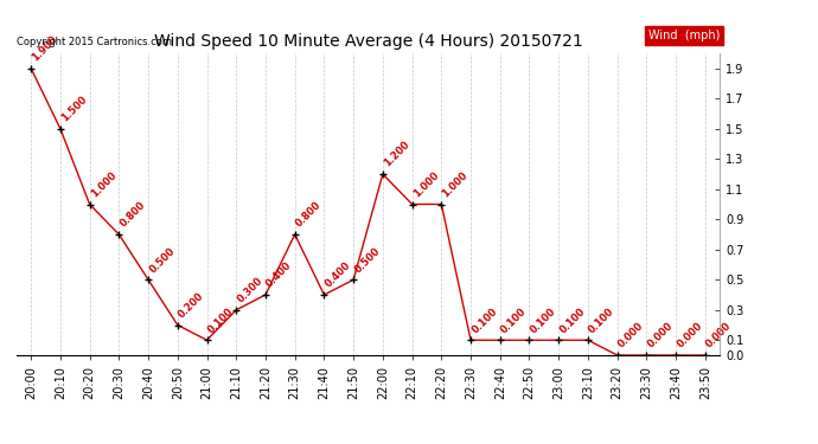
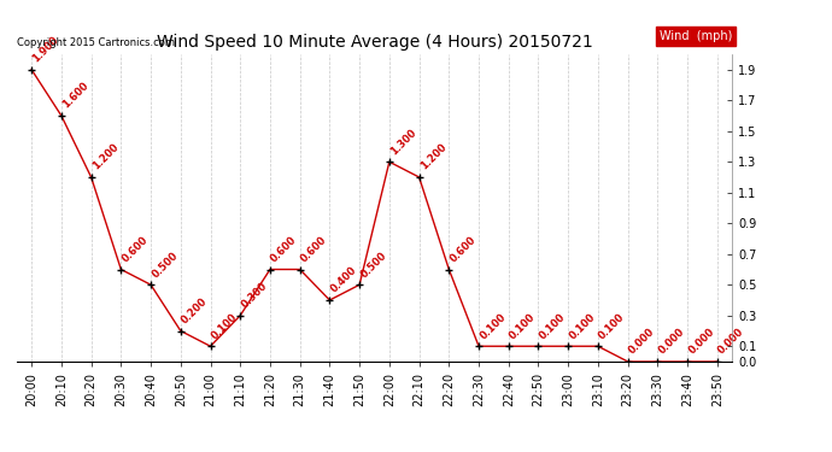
20:10: 1.500 -> 1.600
20:20: 1.000 -> 1.200
20:30: 0.800 -> 0.600
21:20: 0.400 -> 0.600
21:30: 0.800 -> 0.600
22:00: 1.200 -> 1.300
22:10: 1.000 -> 1.200
22:20: 1.000 -> 0.600
